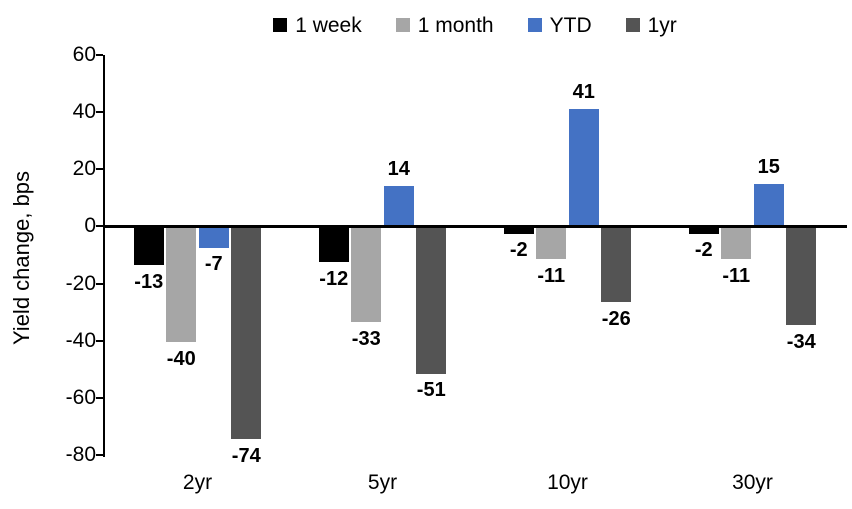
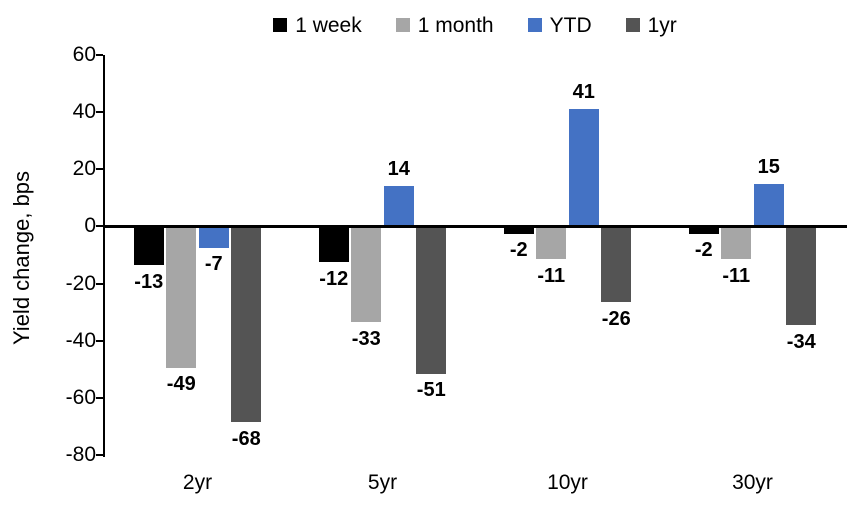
1 month/2yr: -40 -> -49
1yr/2yr: -74 -> -68
